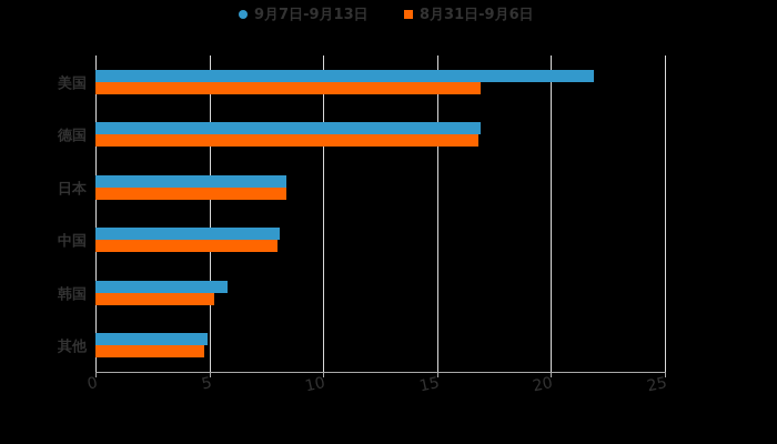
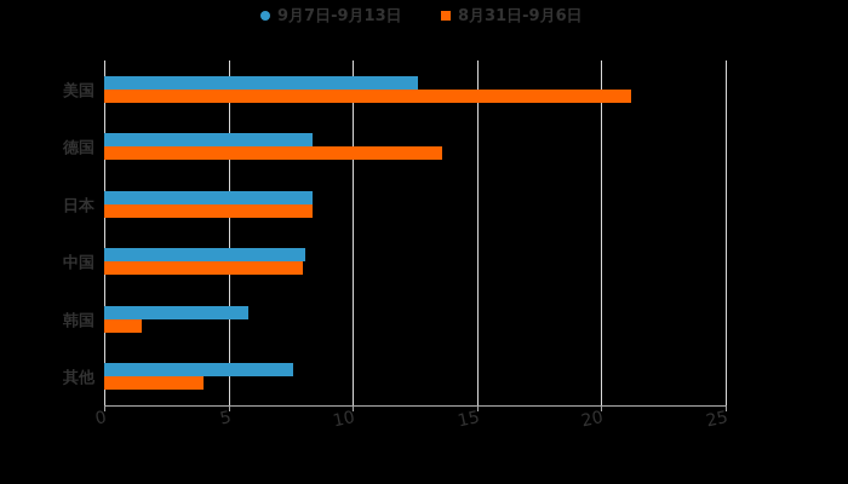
9月7日-9月13日/美国: 21.9 -> 12.6
8月31日-9月6日/美国: 16.9 -> 21.2
9月7日-9月13日/德国: 16.9 -> 8.4
8月31日-9月6日/德国: 16.8 -> 13.6
8月31日-9月6日/韩国: 5.2 -> 1.5
9月7日-9月13日/其他: 4.9 -> 7.6
8月31日-9月6日/其他: 4.8 -> 4.0
